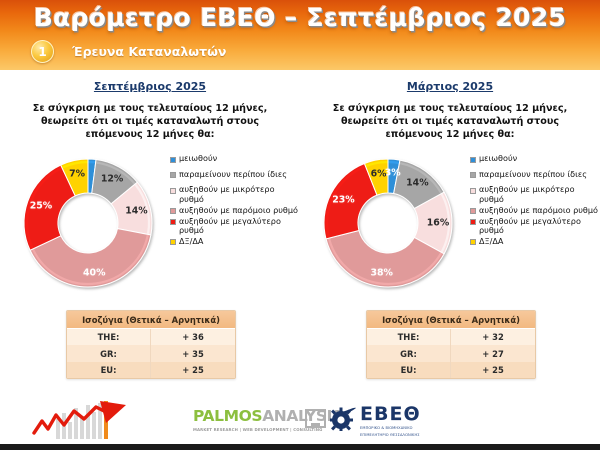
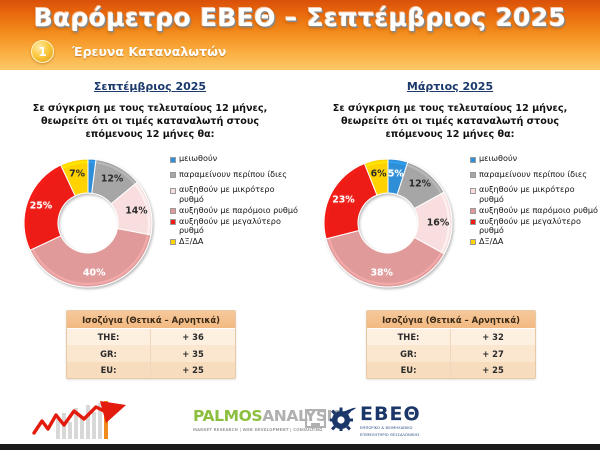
Μάρτιος 2025/μειωθούν: 3% -> 5%
Μάρτιος 2025/παραμείνουν περίπου ίδιες: 14% -> 12%
